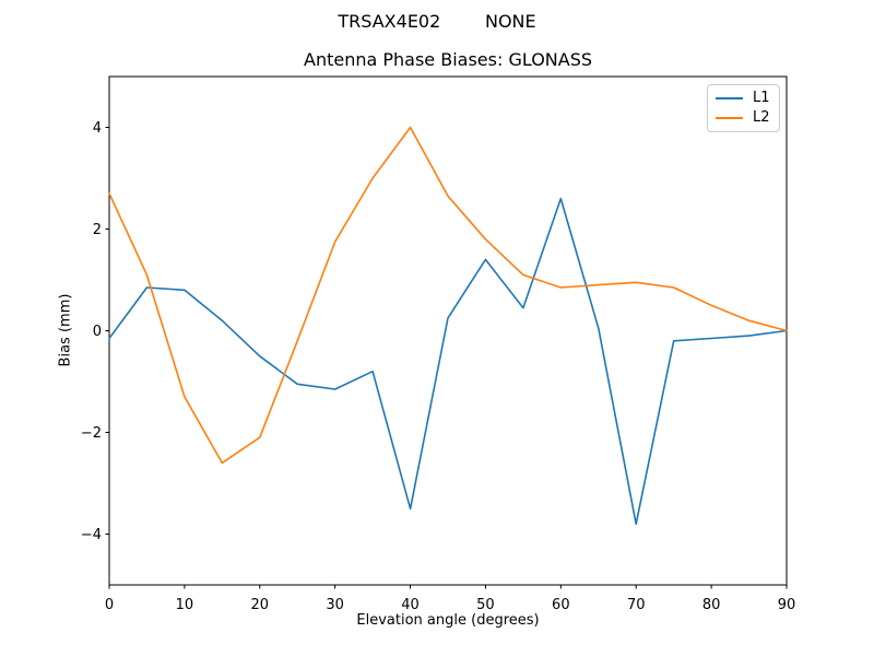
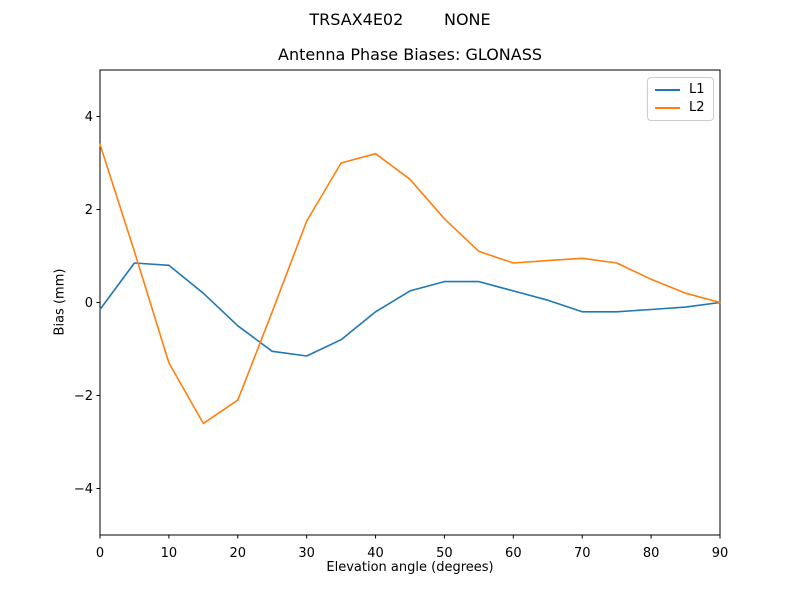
L2/0: 2.7 -> 3.4
L1/40: -3.5 -> -0.2
L2/40: 4.0 -> 3.2
L1/50: 1.4 -> 0.5
L1/60: 2.6 -> 0.2
L1/70: -3.8 -> -0.2
